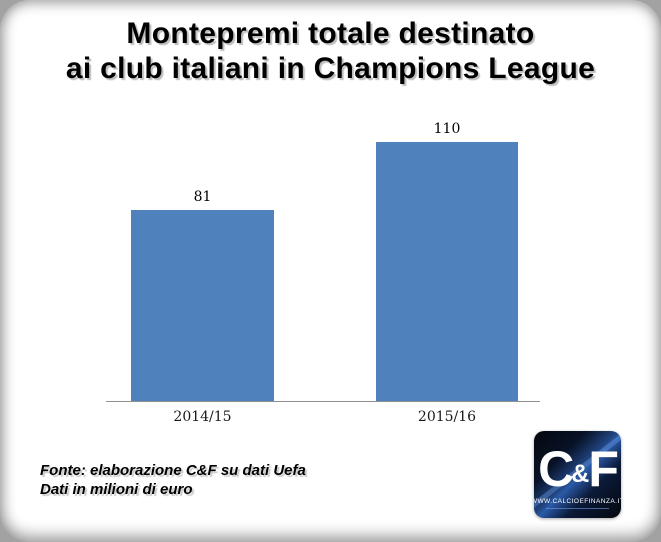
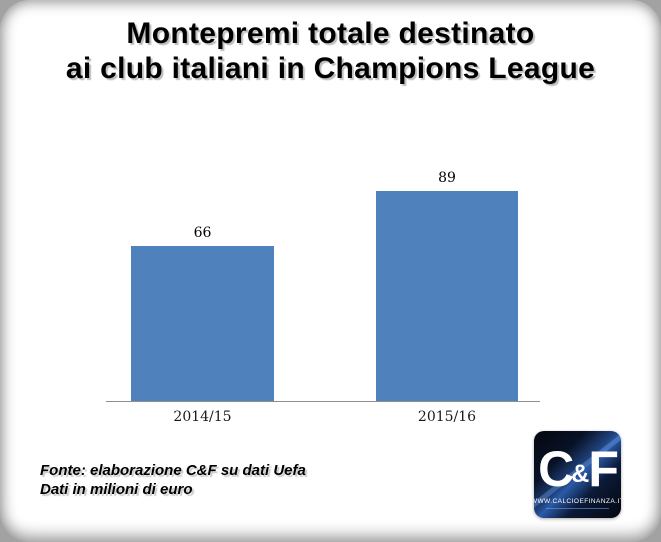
2014/15: 81 -> 66
2015/16: 110 -> 89
